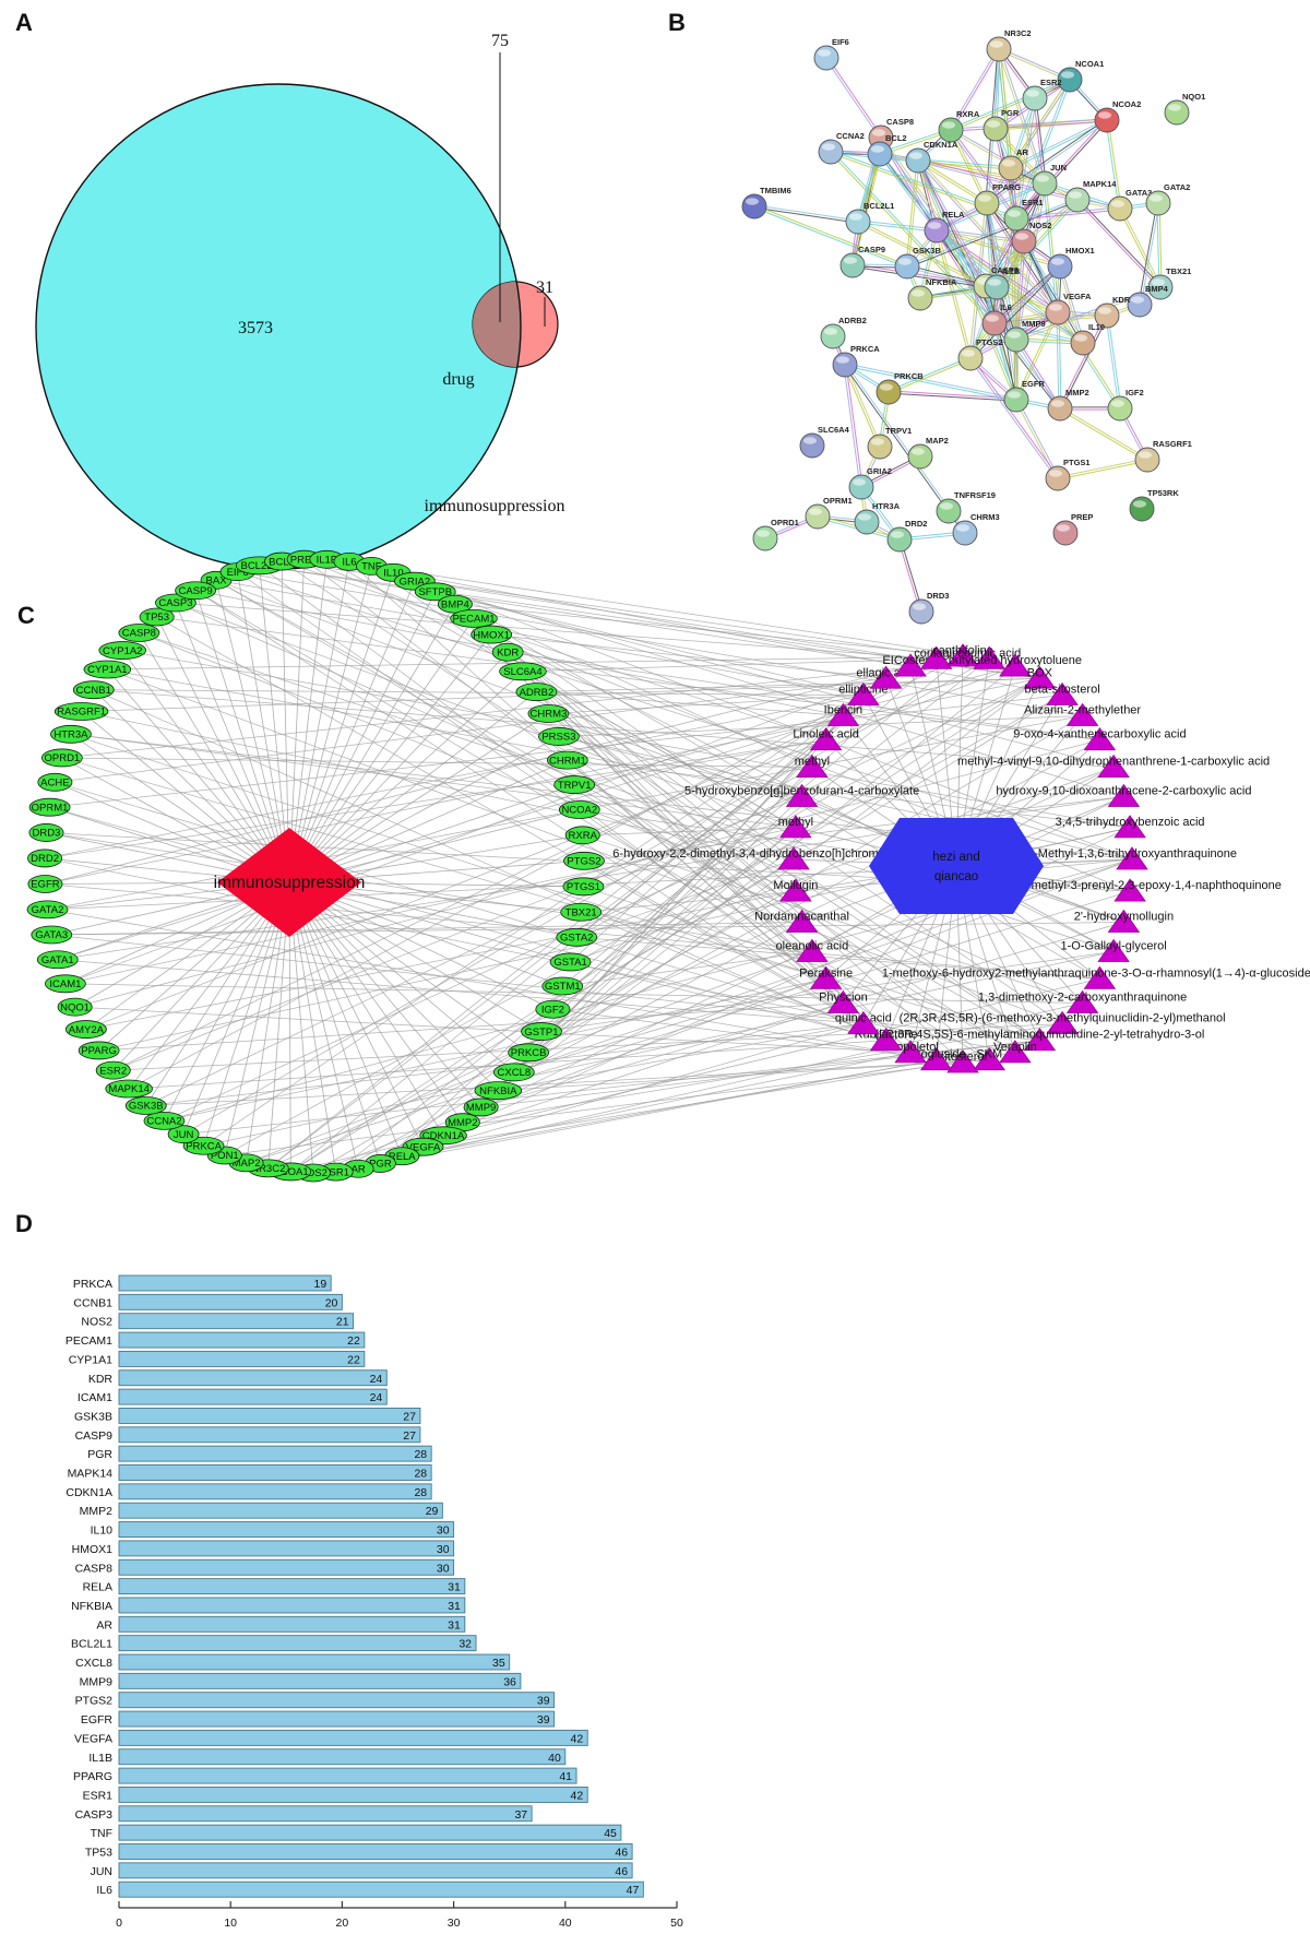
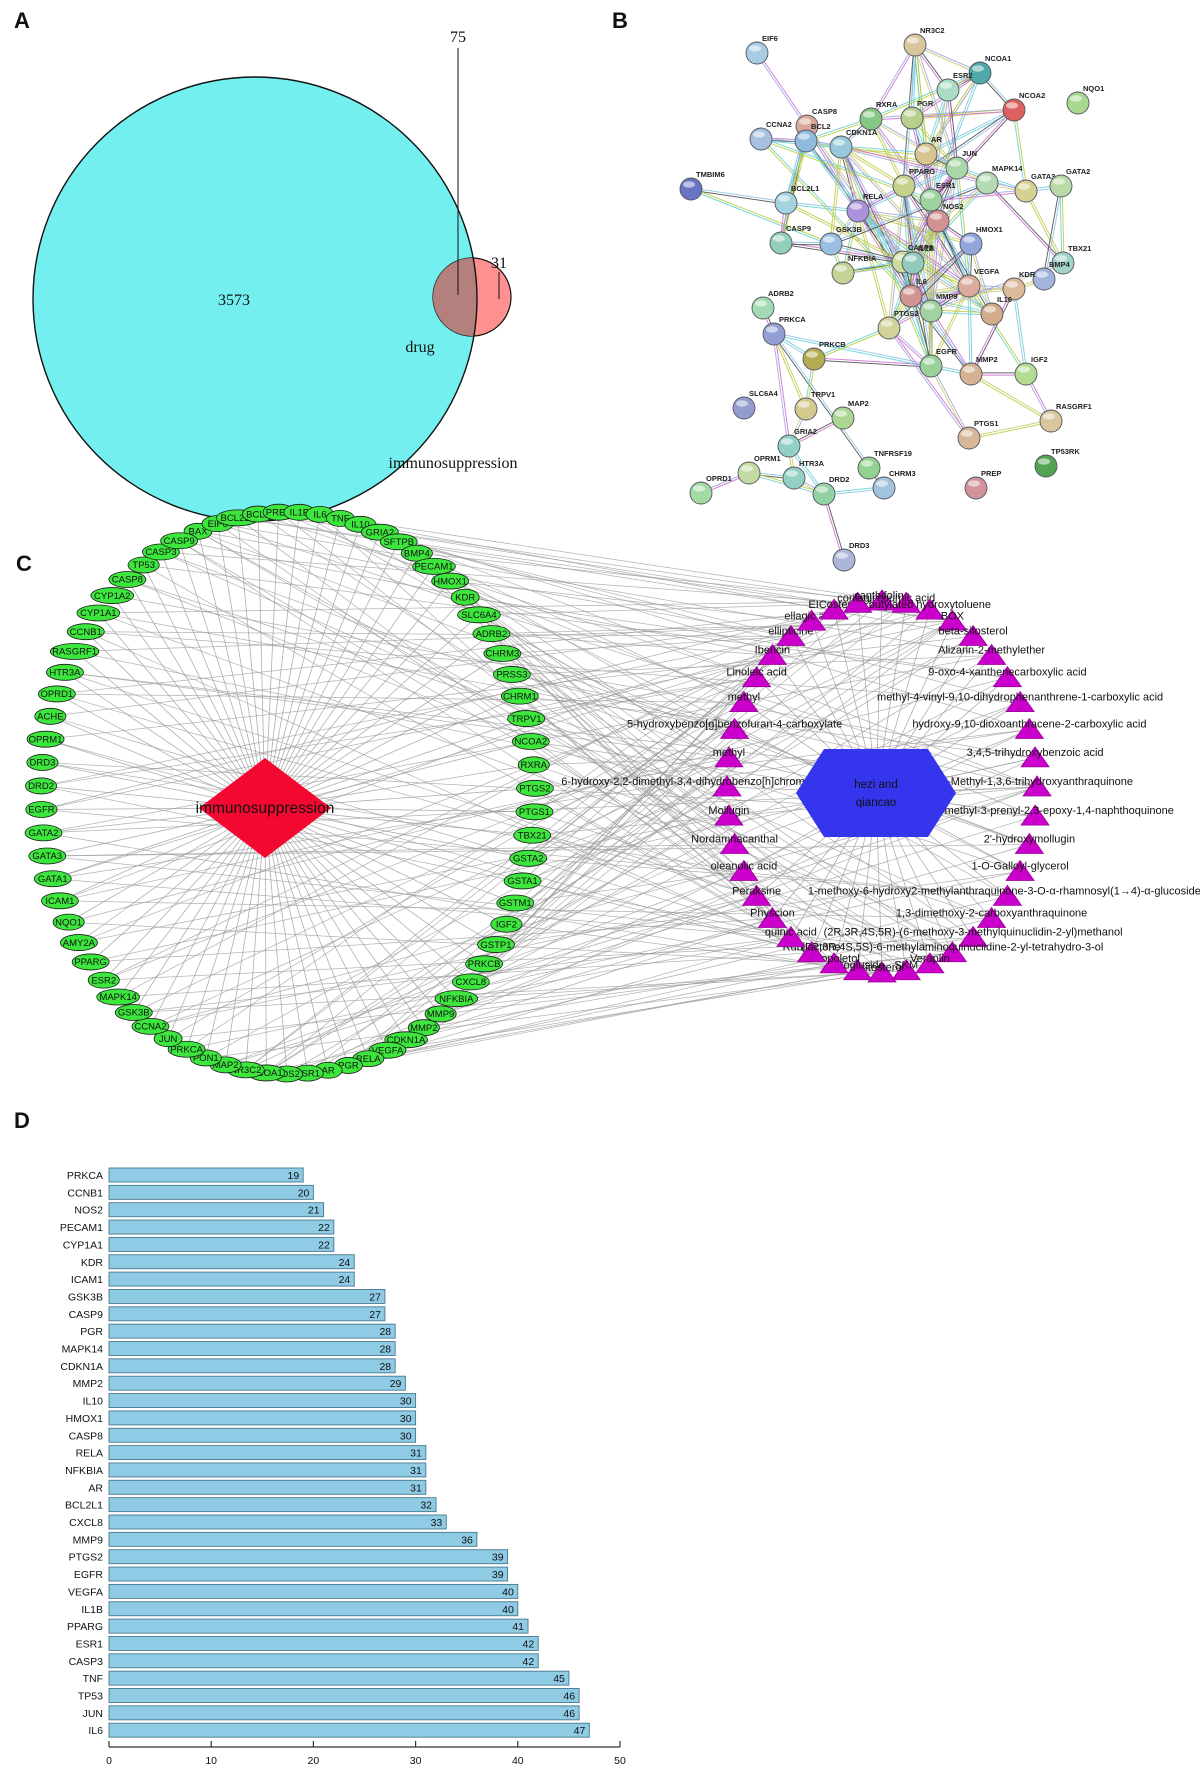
CXCL8: 35 -> 33
VEGFA: 42 -> 40
CASP3: 37 -> 42
